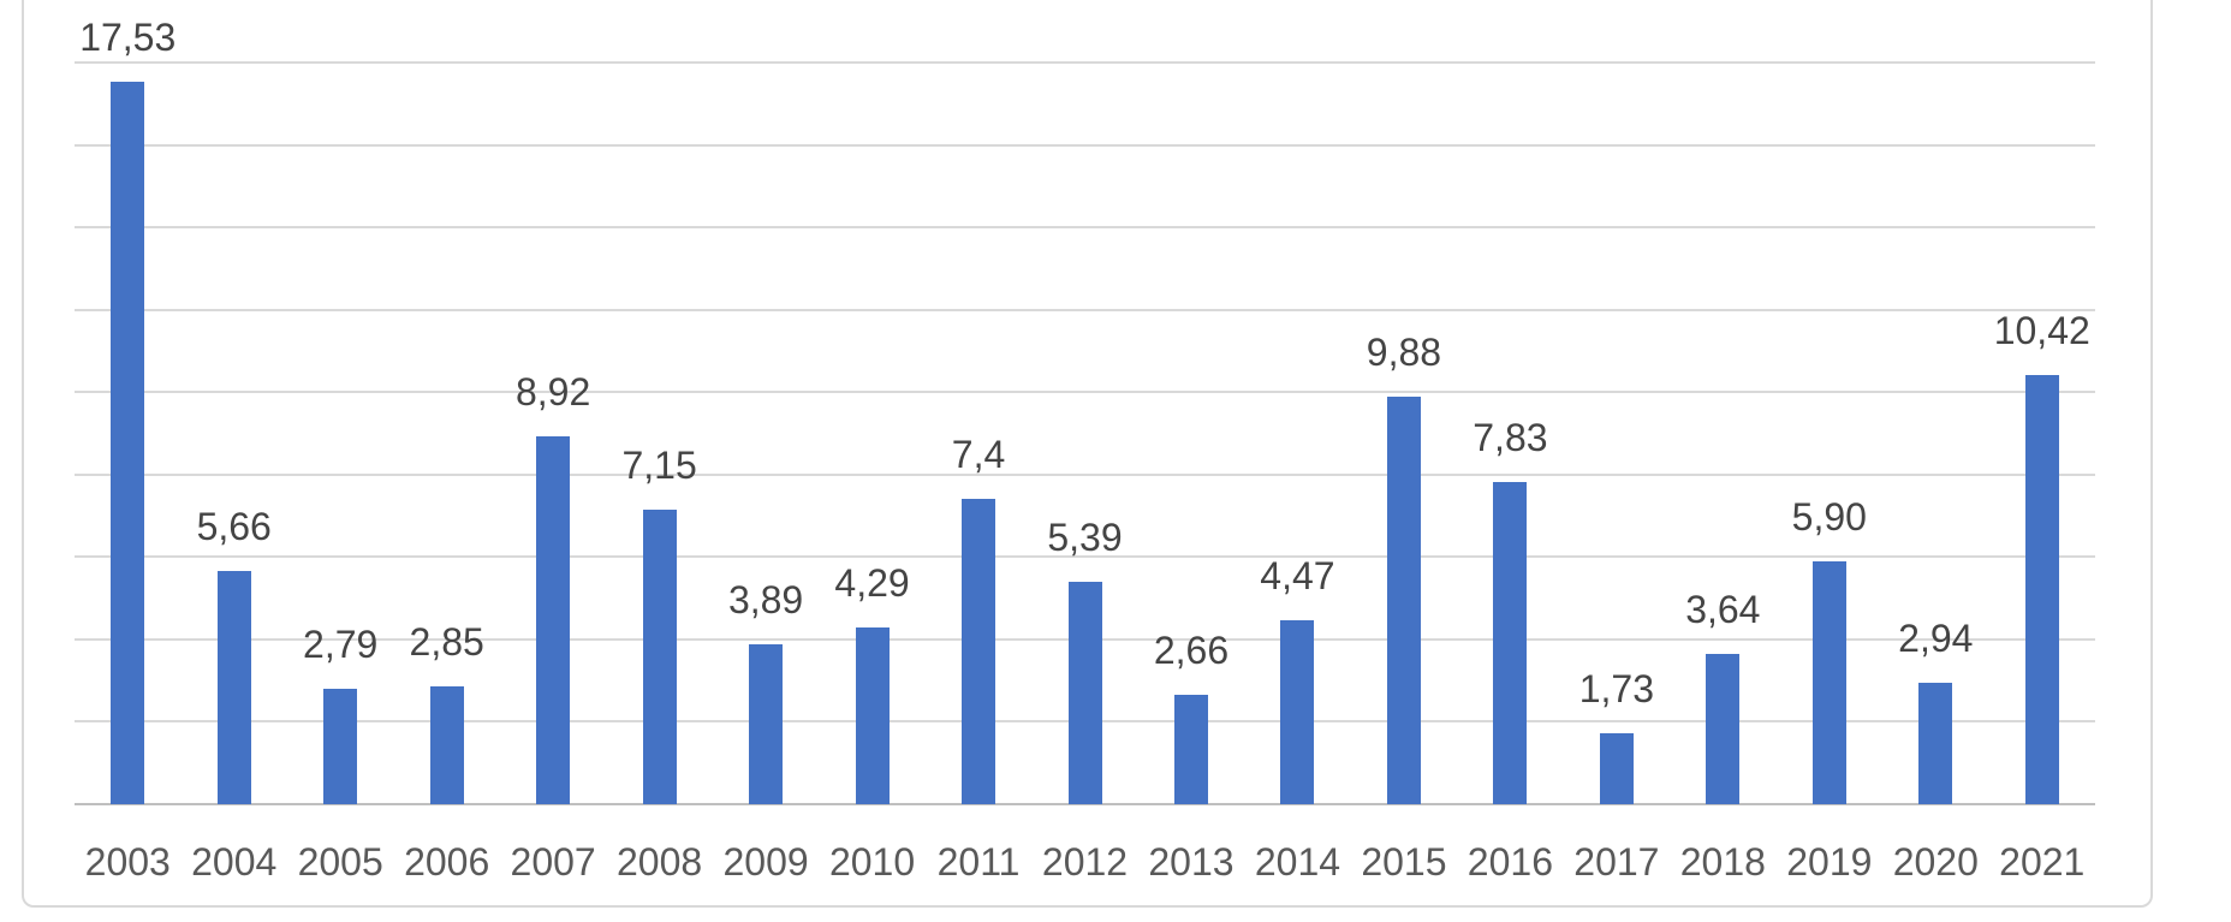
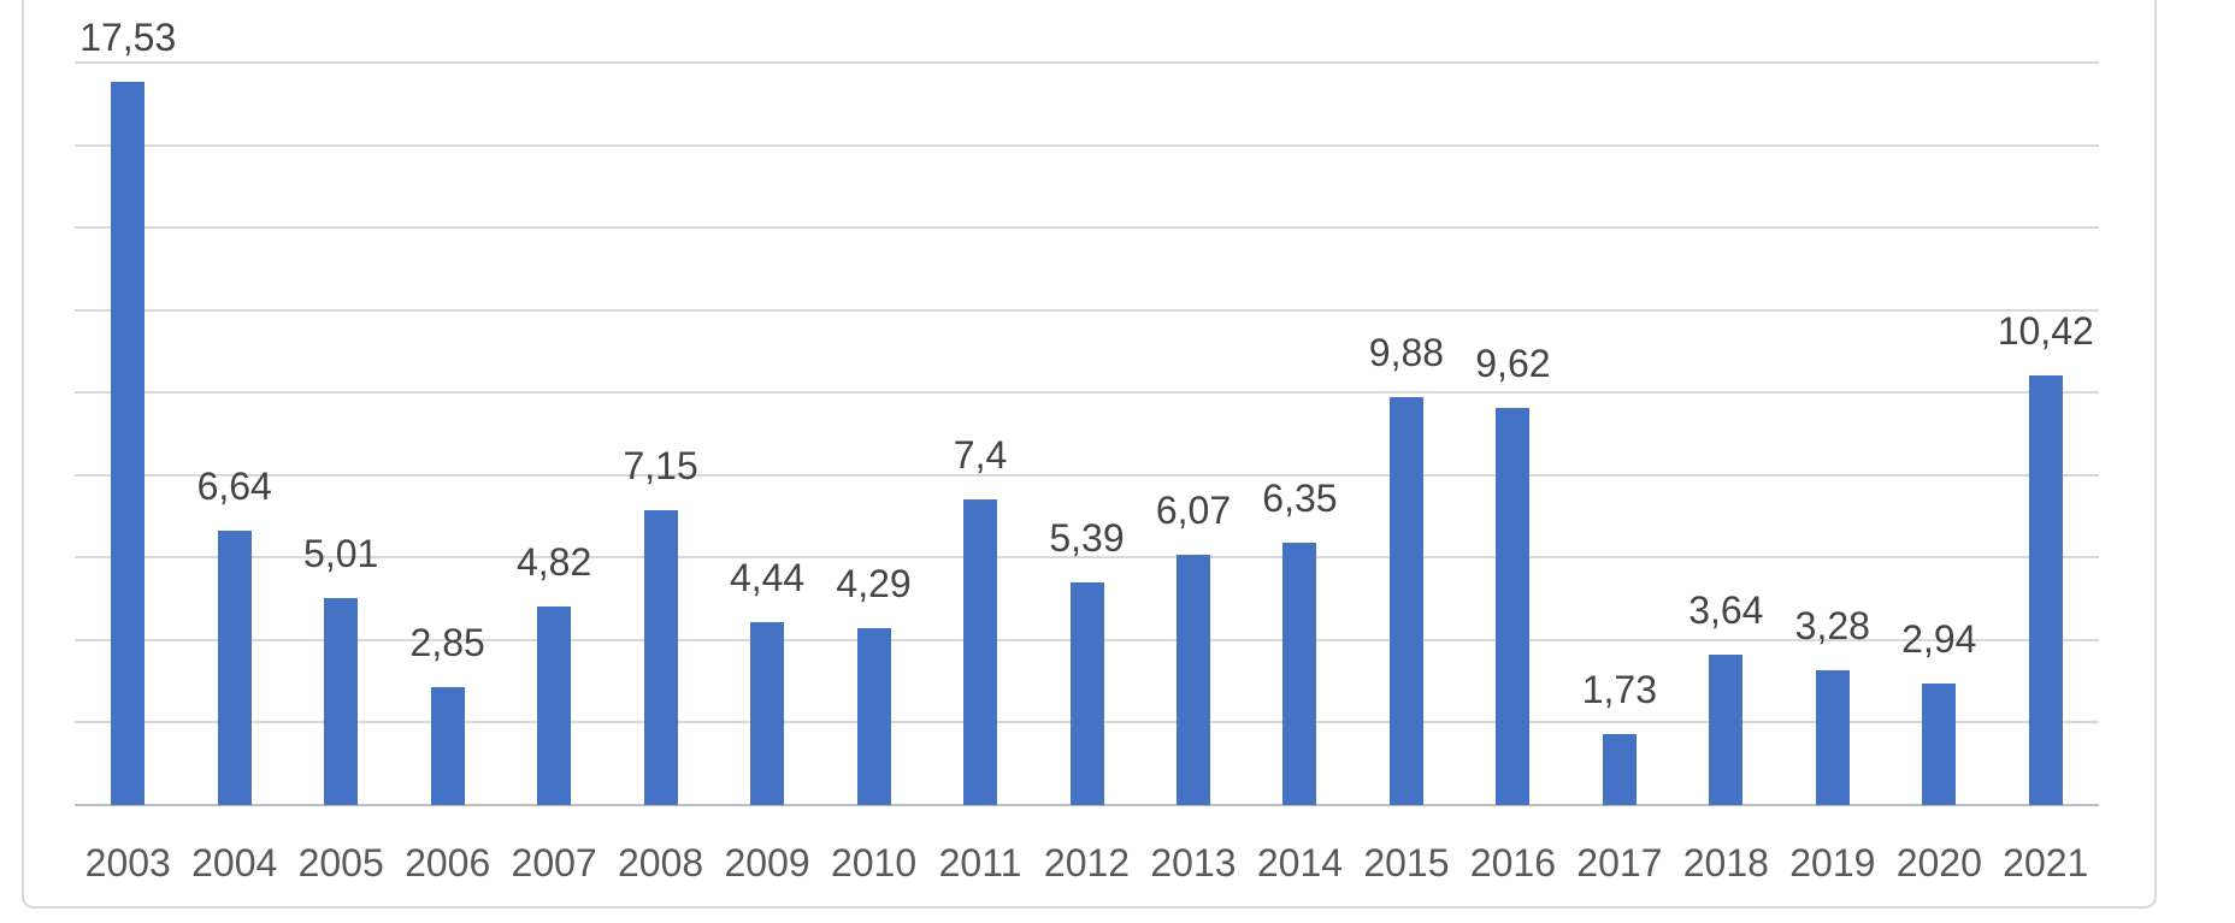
2004: 5,66 -> 6,64
2005: 2,79 -> 5,01
2007: 8,92 -> 4,82
2009: 3,89 -> 4,44
2013: 2,66 -> 6,07
2014: 4,47 -> 6,35
2016: 7,83 -> 9,62
2019: 5,90 -> 3,28
